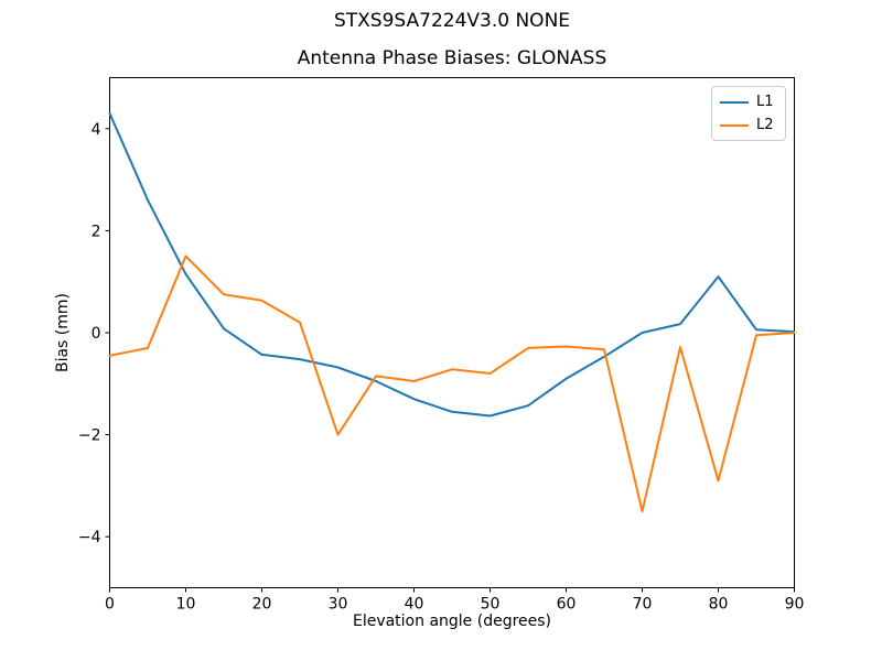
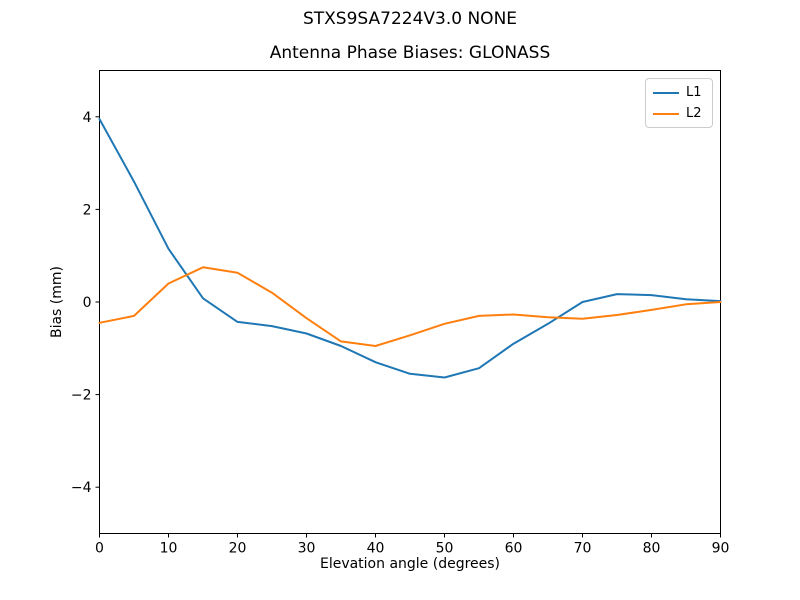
L1/0: 4.3 -> 4.0
L2/10: 1.5 -> 0.4
L2/30: -2.0 -> -0.3
L2/50: -0.8 -> -0.5
L2/70: -3.5 -> -0.4
L1/80: 1.1 -> 0.1
L2/80: -2.9 -> -0.2
